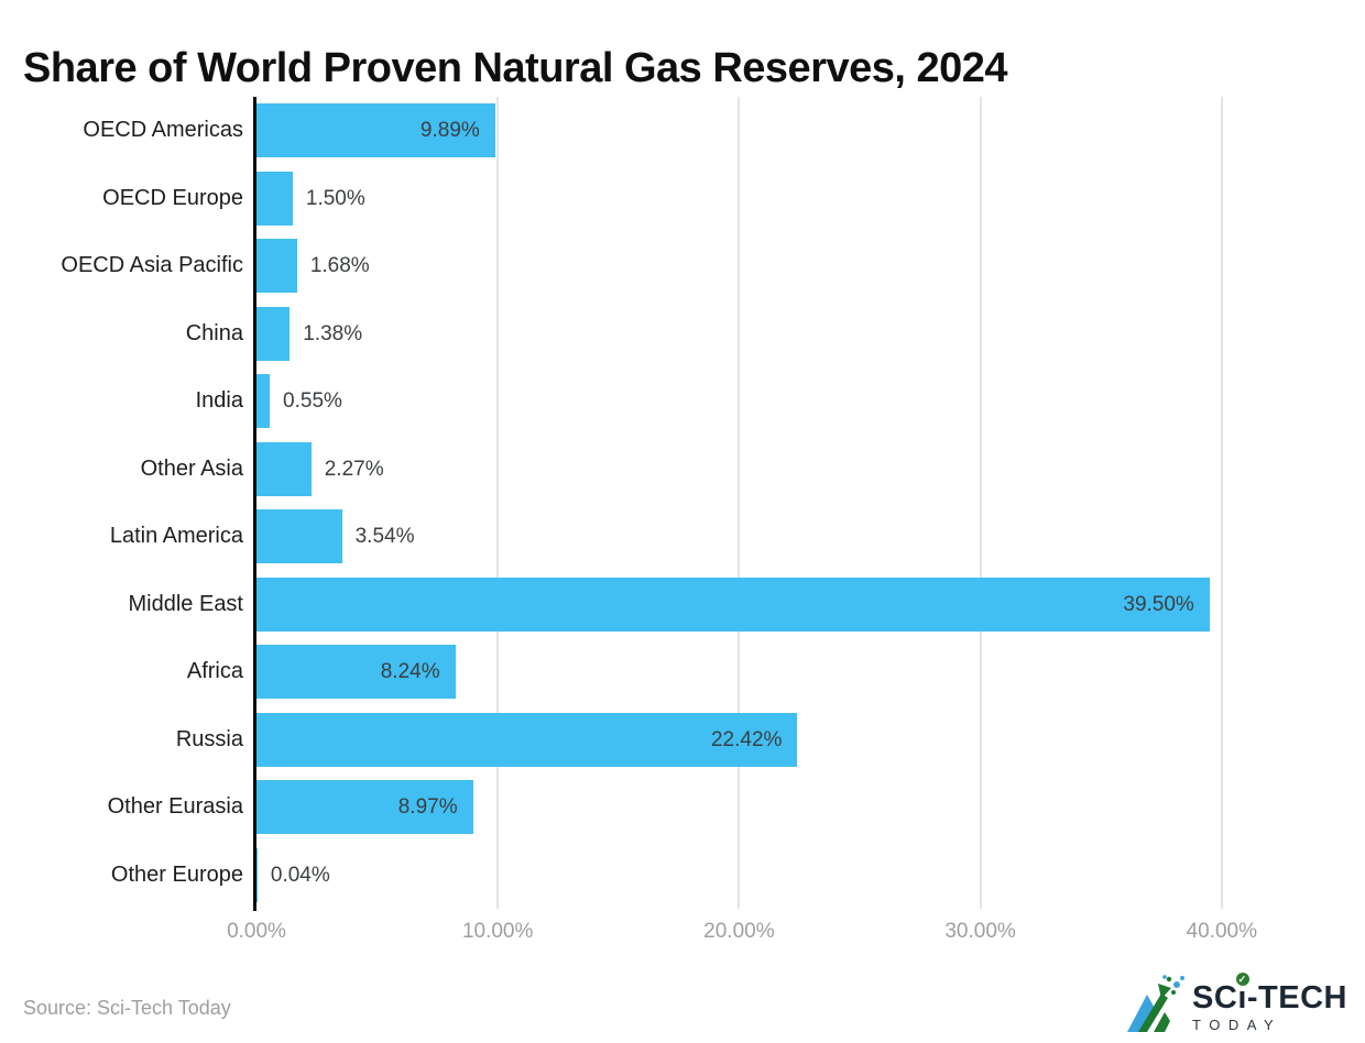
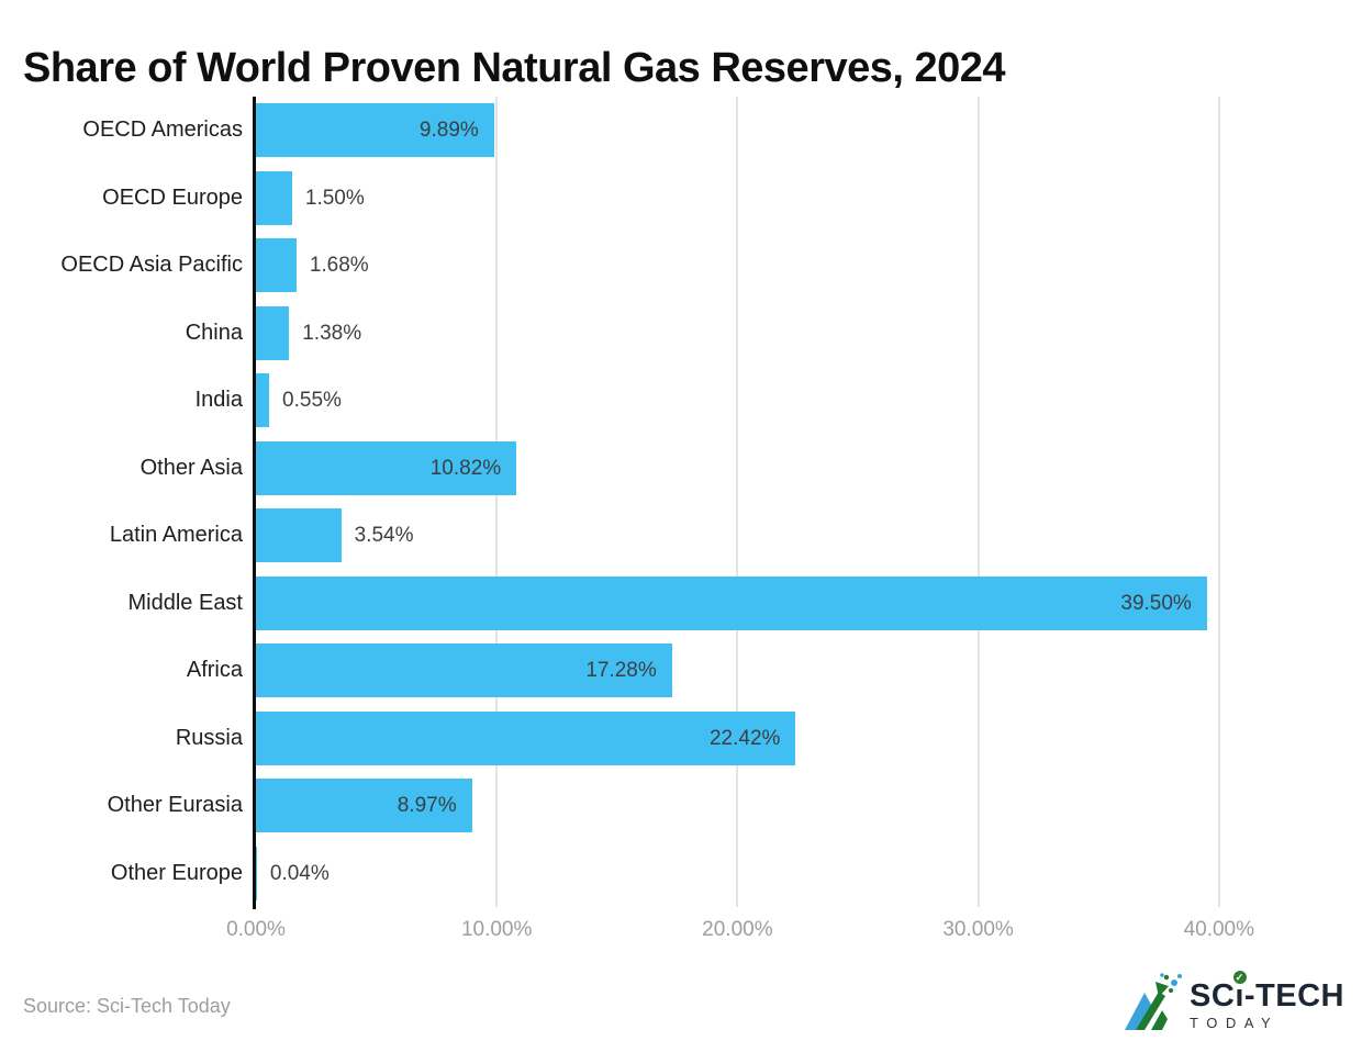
Other Asia: 2.27% -> 10.82%
Africa: 8.24% -> 17.28%
